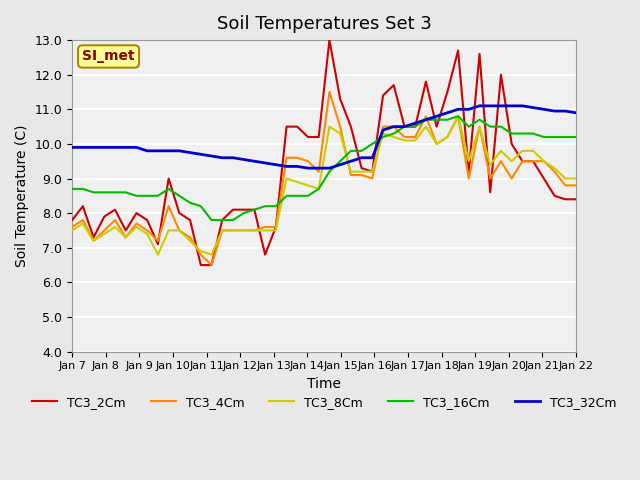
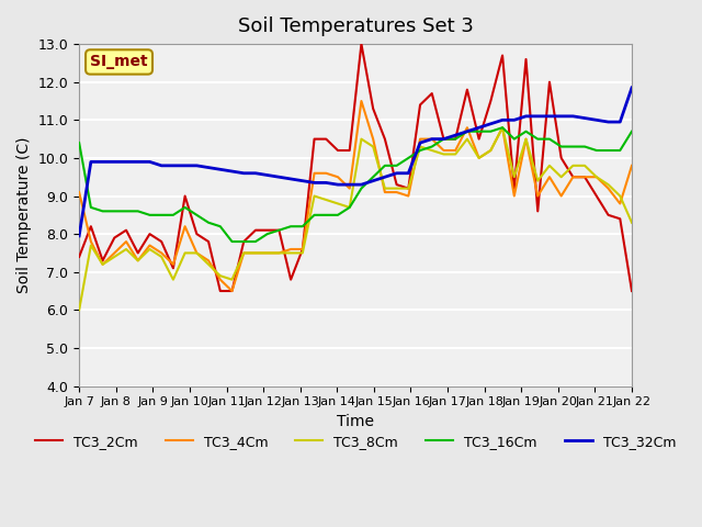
TC3_2Cm/Jan 7: 7.8 -> 7.4
TC3_4Cm/Jan 7: 7.6 -> 9.1
TC3_8Cm/Jan 7: 7.5 -> 6.0
TC3_16Cm/Jan 7: 8.7 -> 10.4
TC3_32Cm/Jan 7: 9.90 -> 7.95
TC3_2Cm/Jan 22: 8.4 -> 6.5
TC3_4Cm/Jan 22: 8.8 -> 9.8
TC3_8Cm/Jan 22: 9.0 -> 8.3
TC3_16Cm/Jan 22: 10.2 -> 10.7
TC3_32Cm/Jan 22: 10.90 -> 11.85
